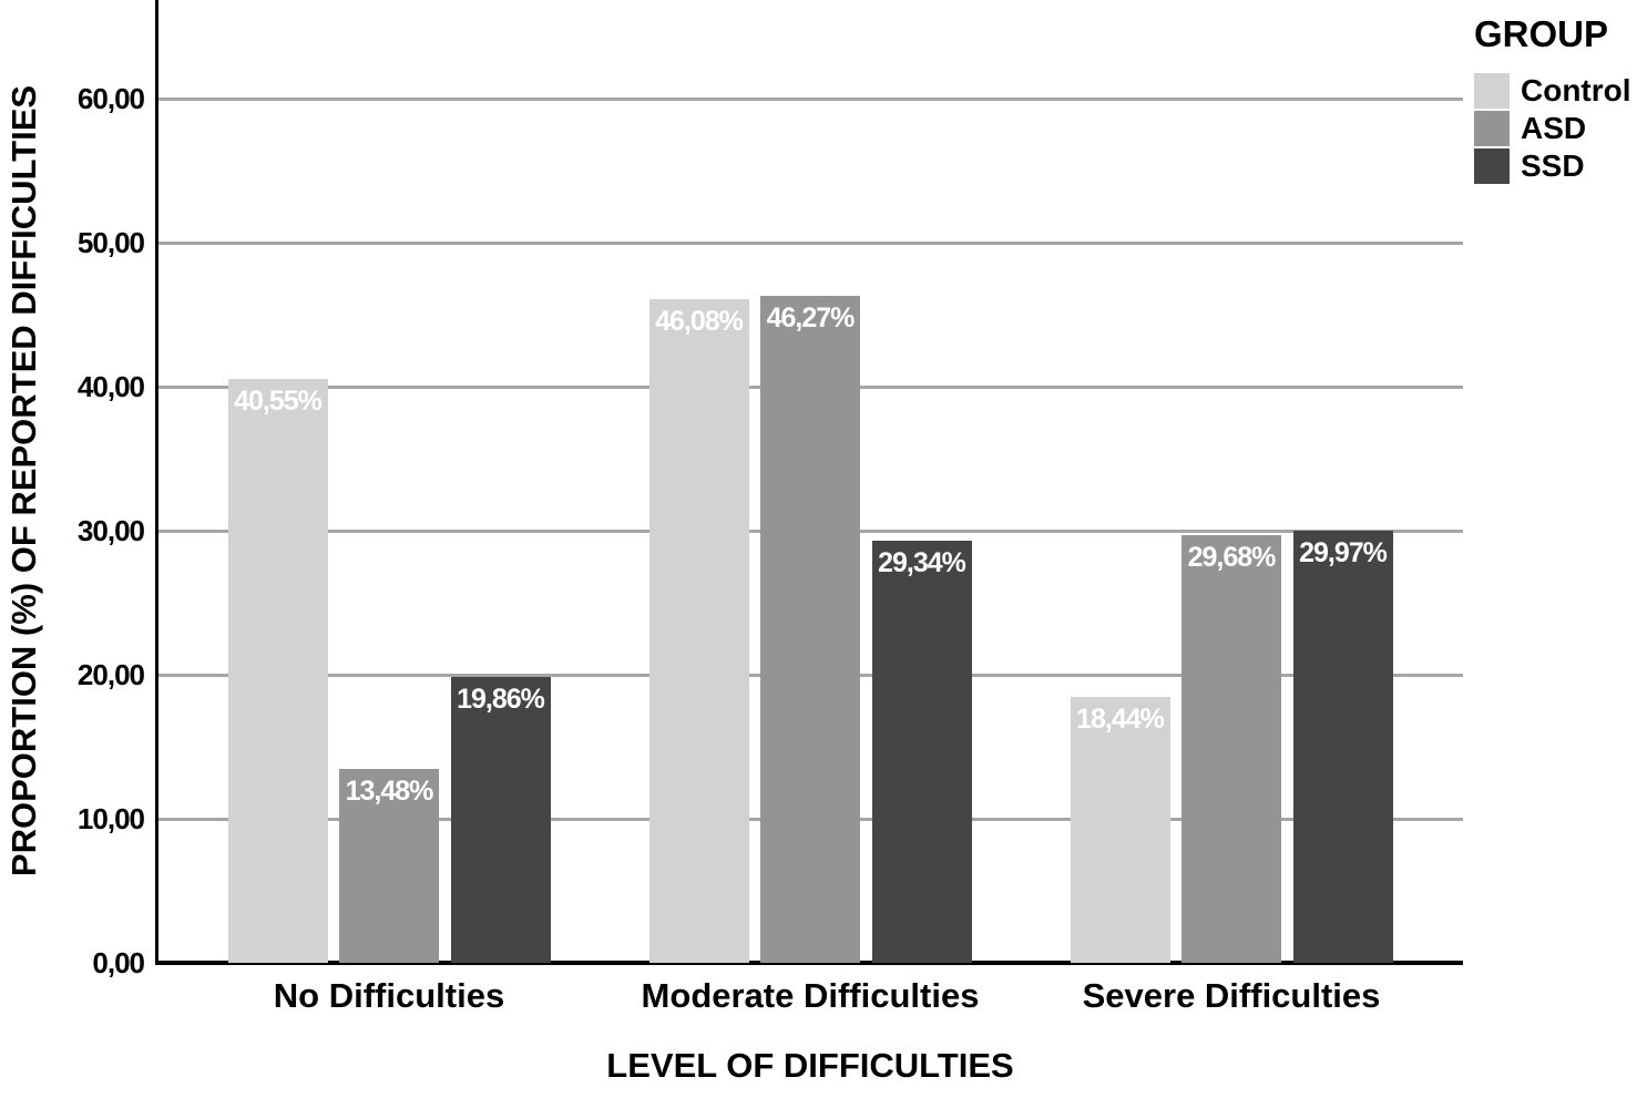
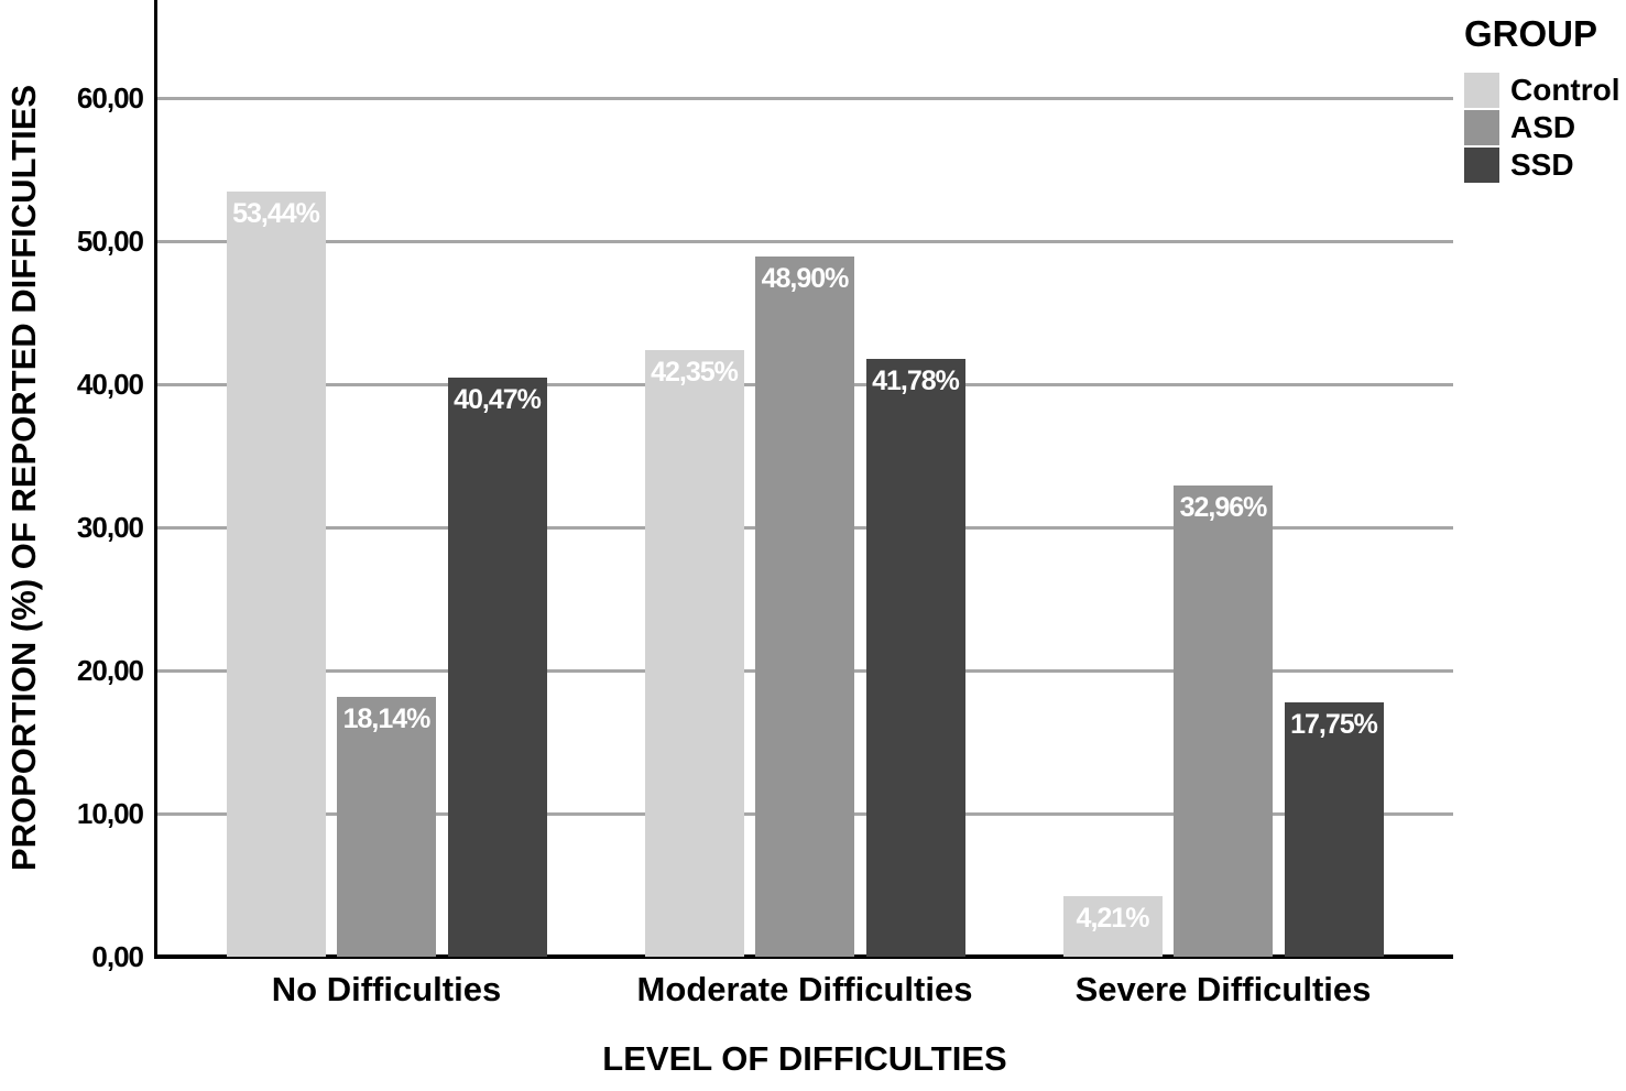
Control/No Difficulties: 40,55% -> 53,44%
ASD/No Difficulties: 13,48% -> 18,14%
SSD/No Difficulties: 19,86% -> 40,47%
Control/Moderate Difficulties: 46,08% -> 42,35%
ASD/Moderate Difficulties: 46,27% -> 48,90%
SSD/Moderate Difficulties: 29,34% -> 41,78%
Control/Severe Difficulties: 18,44% -> 4,21%
ASD/Severe Difficulties: 29,68% -> 32,96%
SSD/Severe Difficulties: 29,97% -> 17,75%
